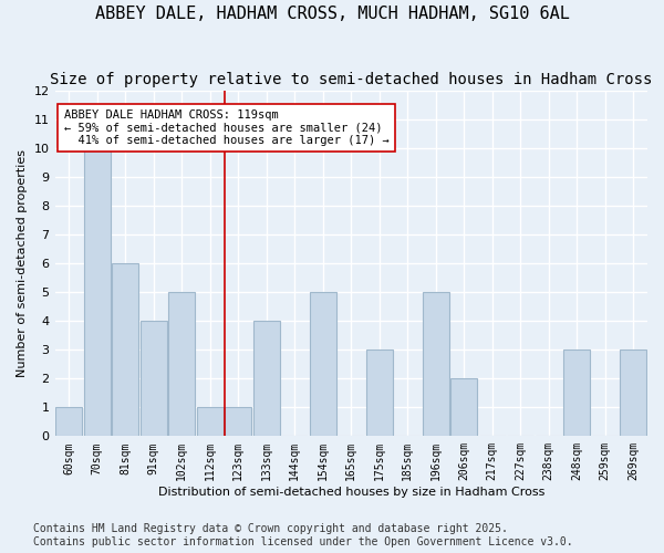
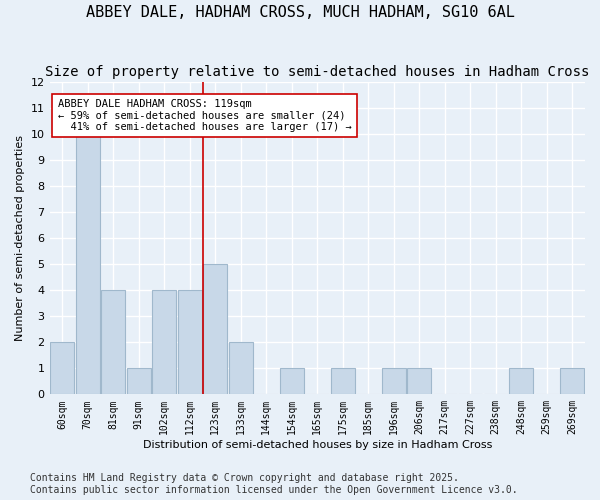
60sqm: 1 -> 2
81sqm: 6 -> 4
91sqm: 4 -> 1
102sqm: 5 -> 4
112sqm: 1 -> 4
123sqm: 1 -> 5
133sqm: 4 -> 2
154sqm: 5 -> 1
175sqm: 3 -> 1
196sqm: 5 -> 1
206sqm: 2 -> 1
248sqm: 3 -> 1
269sqm: 3 -> 1
